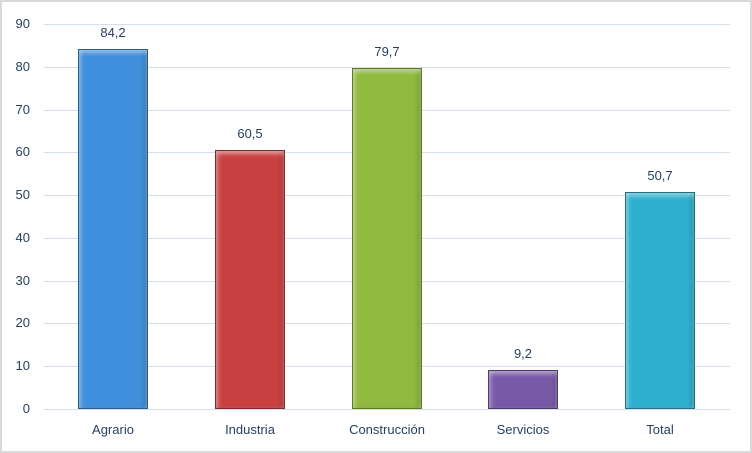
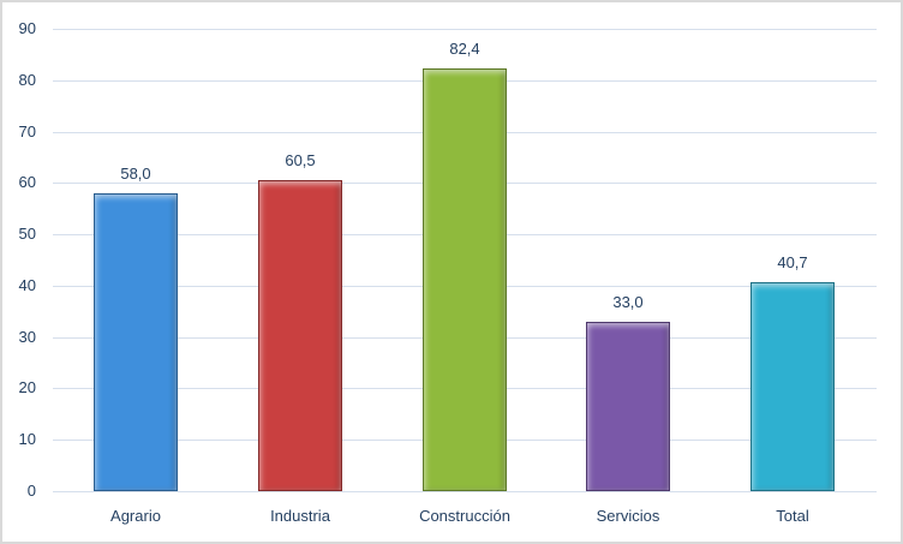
Agrario: 84,2 -> 58,0
Construcción: 79,7 -> 82,4
Servicios: 9,2 -> 33,0
Total: 50,7 -> 40,7
